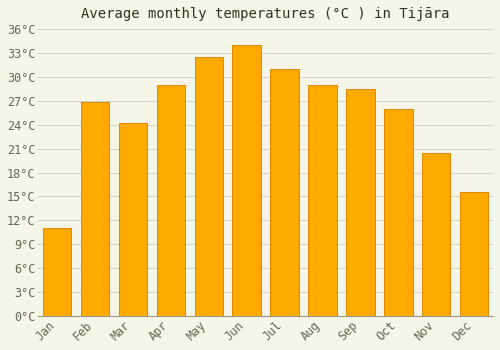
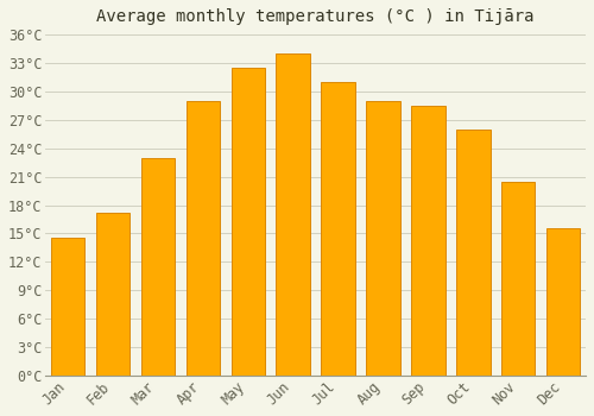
Jan: 11.0°C -> 14.5°C
Feb: 26.8°C -> 17.2°C
Mar: 24.2°C -> 23.0°C
